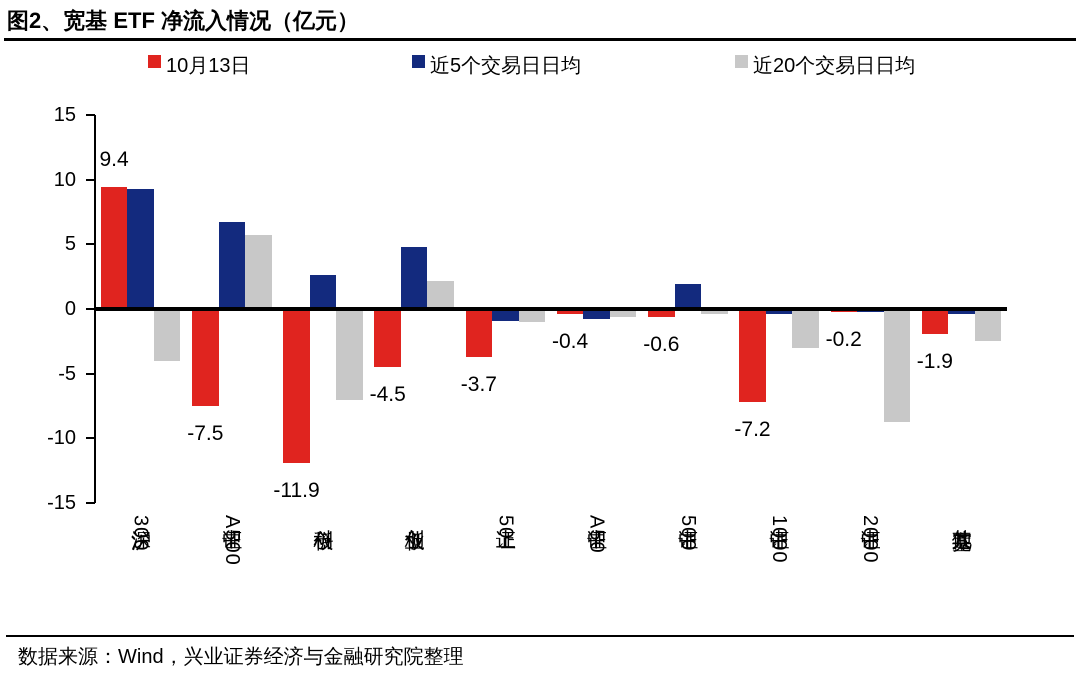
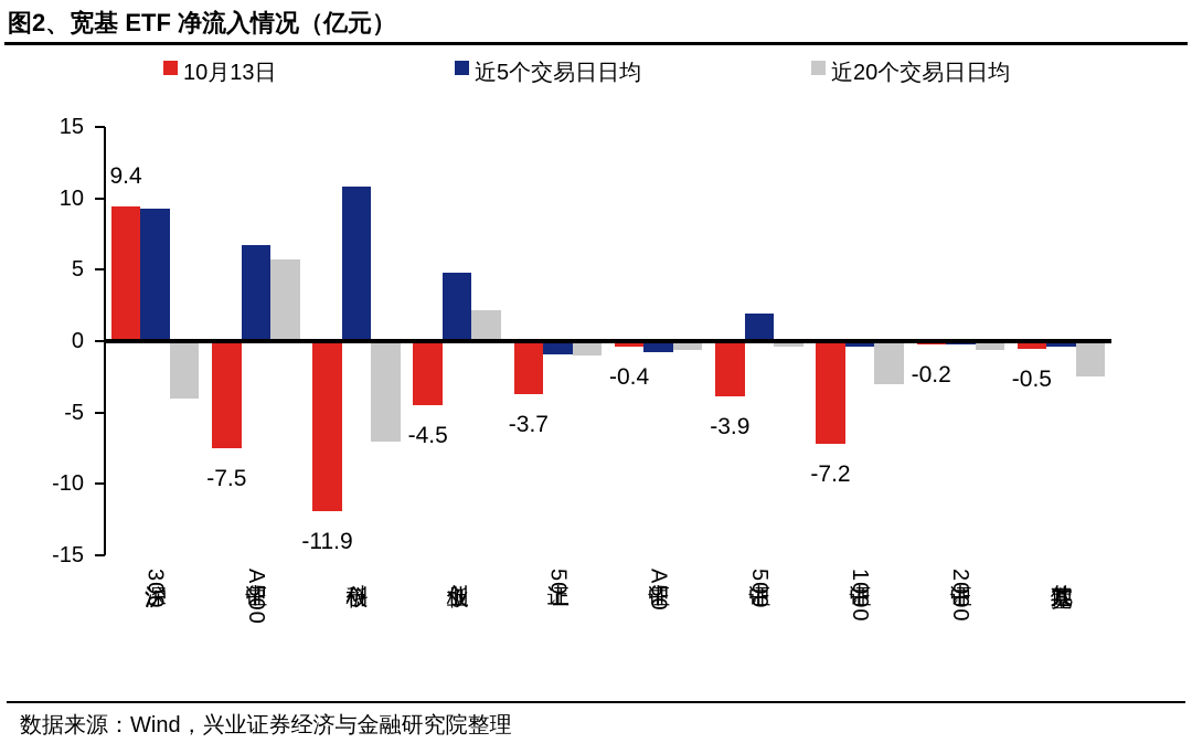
近5个交易日日均/科创板: 2.6 -> 10.8
10月13日/中证500: -0.6 -> -3.9
近20个交易日日均/中证2000: -8.7 -> -0.6
10月13日/其他宽基: -1.9 -> -0.5
